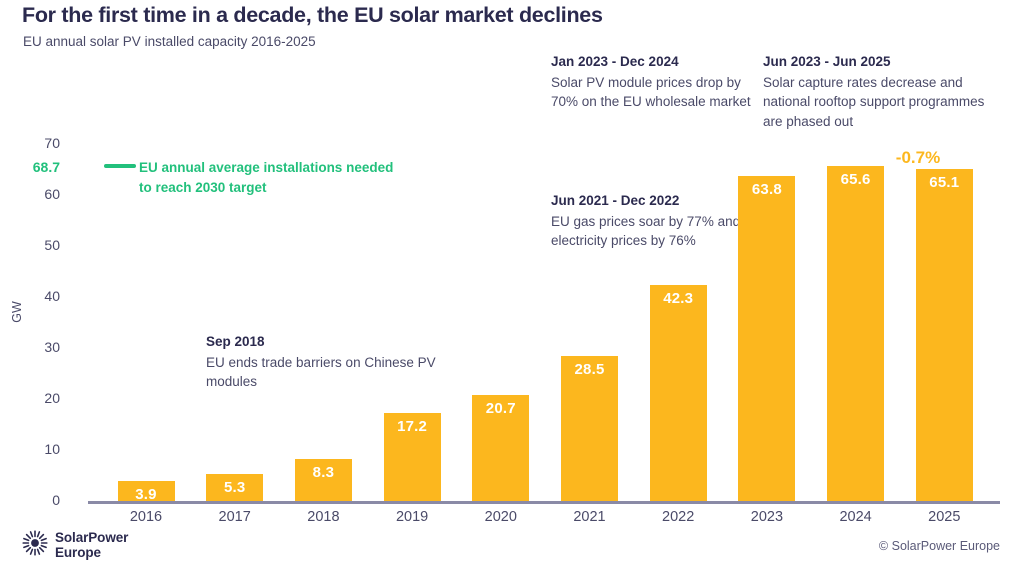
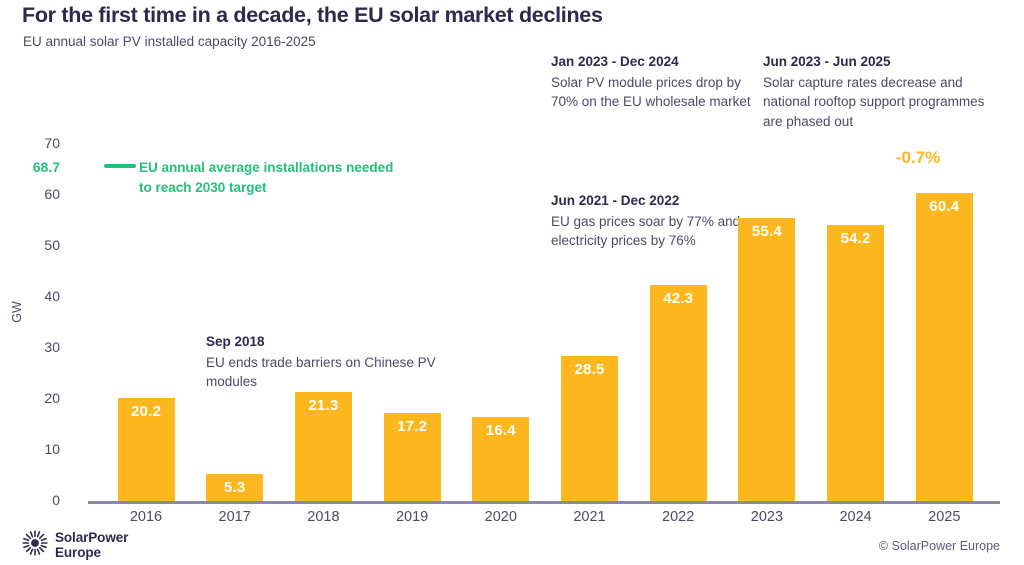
2016: 3.9 -> 20.2
2018: 8.3 -> 21.3
2020: 20.7 -> 16.4
2023: 63.8 -> 55.4
2024: 65.6 -> 54.2
2025: 65.1 -> 60.4
